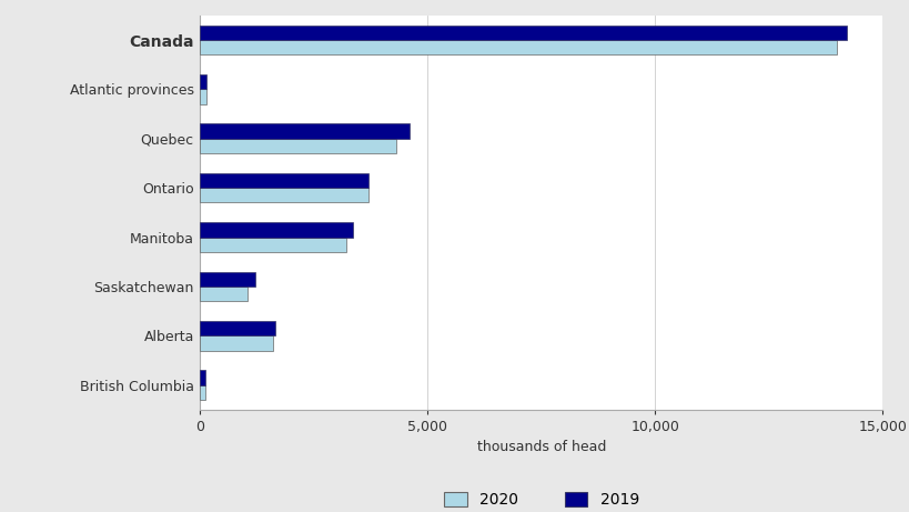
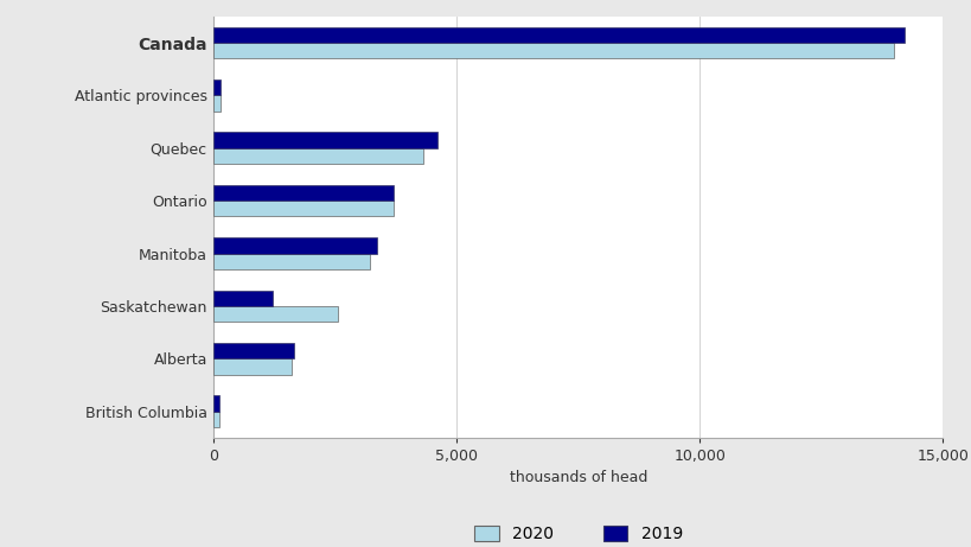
2020/Saskatchewan: 1,050 -> 2,550
